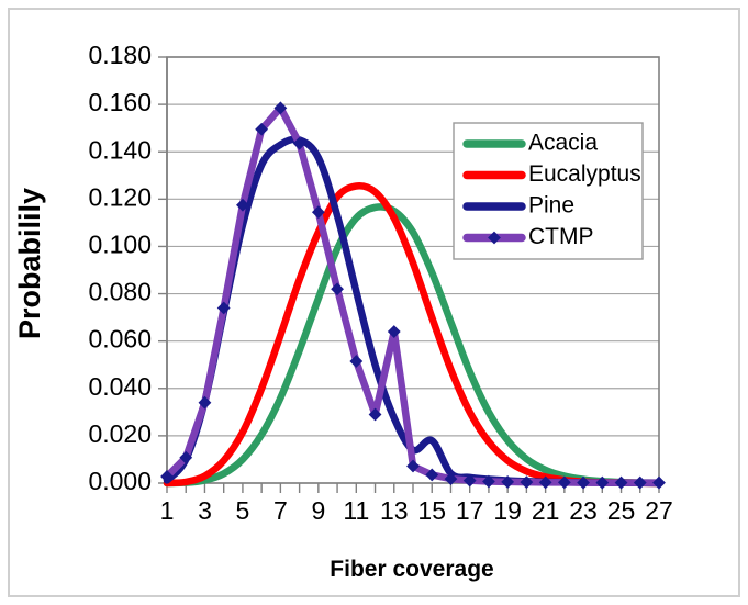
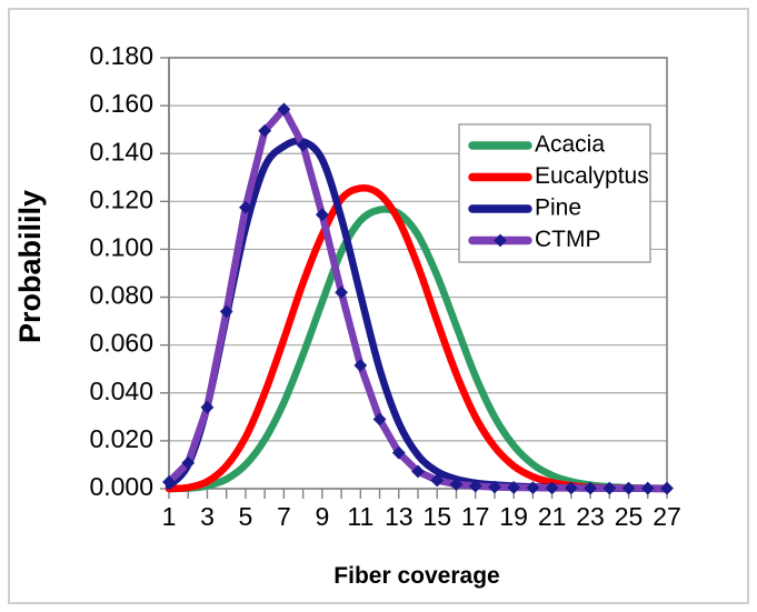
CTMP/13: 0.064 -> 0.015
Pine/15: 0.018 -> 0.007
